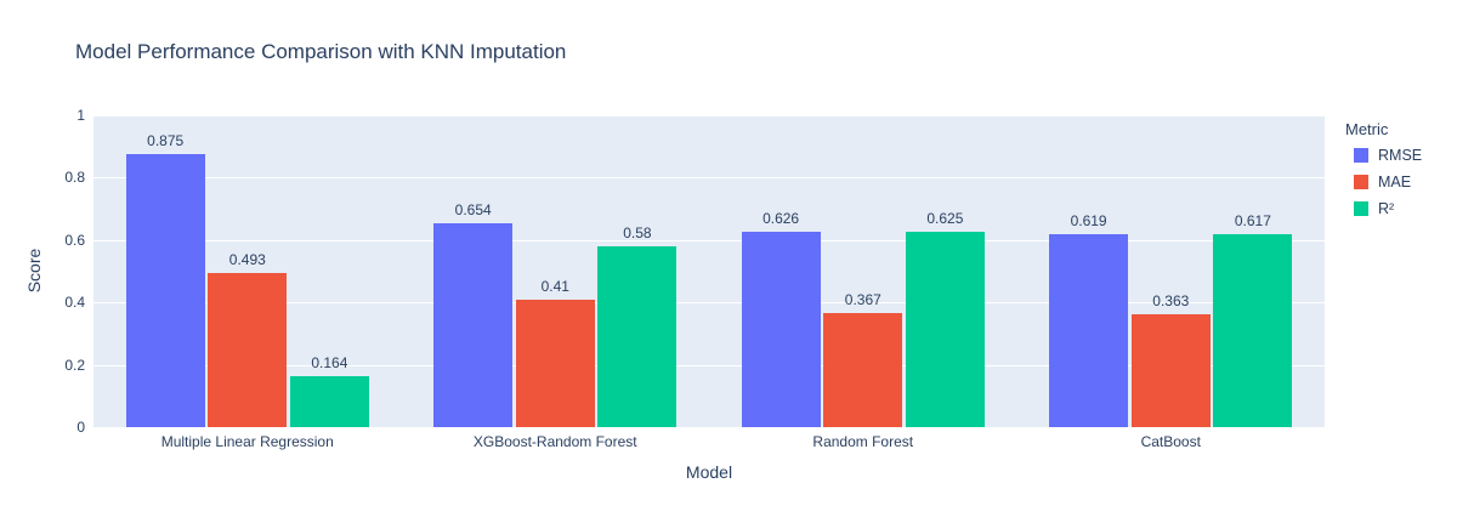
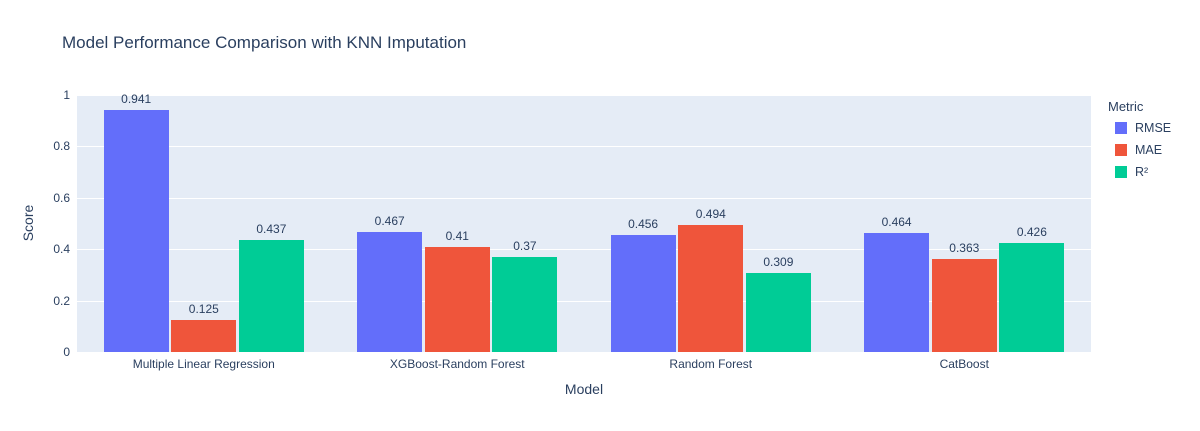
RMSE/Multiple Linear Regression: 0.875 -> 0.941
MAE/Multiple Linear Regression: 0.493 -> 0.125
R²/Multiple Linear Regression: 0.164 -> 0.437
RMSE/XGBoost-Random Forest: 0.654 -> 0.467
R²/XGBoost-Random Forest: 0.58 -> 0.37
RMSE/Random Forest: 0.626 -> 0.456
MAE/Random Forest: 0.367 -> 0.494
R²/Random Forest: 0.625 -> 0.309
RMSE/CatBoost: 0.619 -> 0.464
R²/CatBoost: 0.617 -> 0.426
